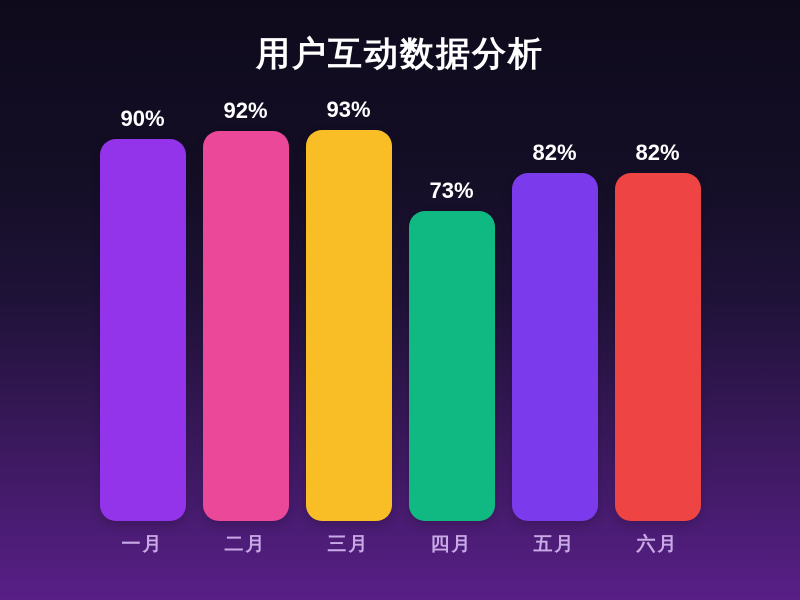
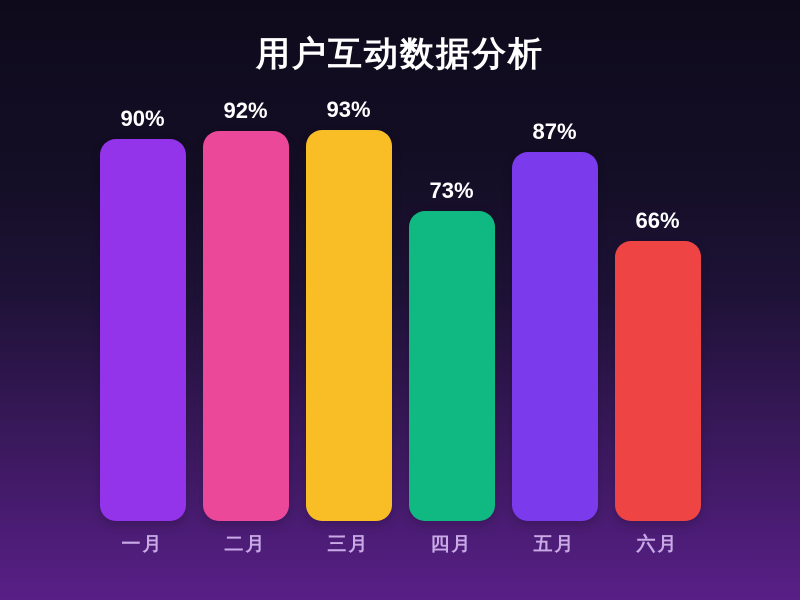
五月: 82% -> 87%
六月: 82% -> 66%
